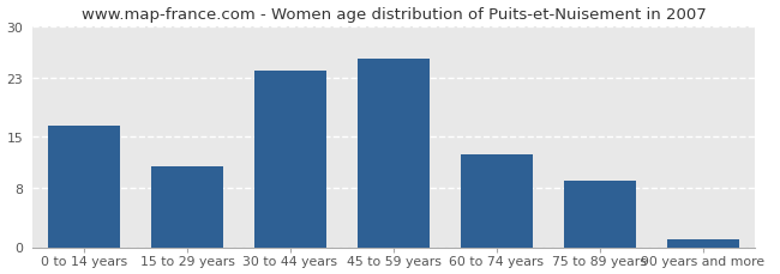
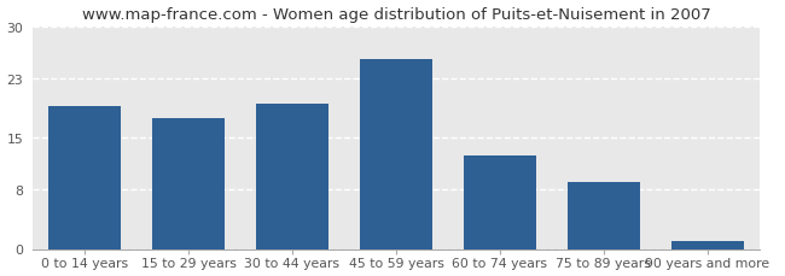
0 to 14 years: 16.5 -> 19.2
15 to 29 years: 11.0 -> 17.6
30 to 44 years: 24.0 -> 19.6
